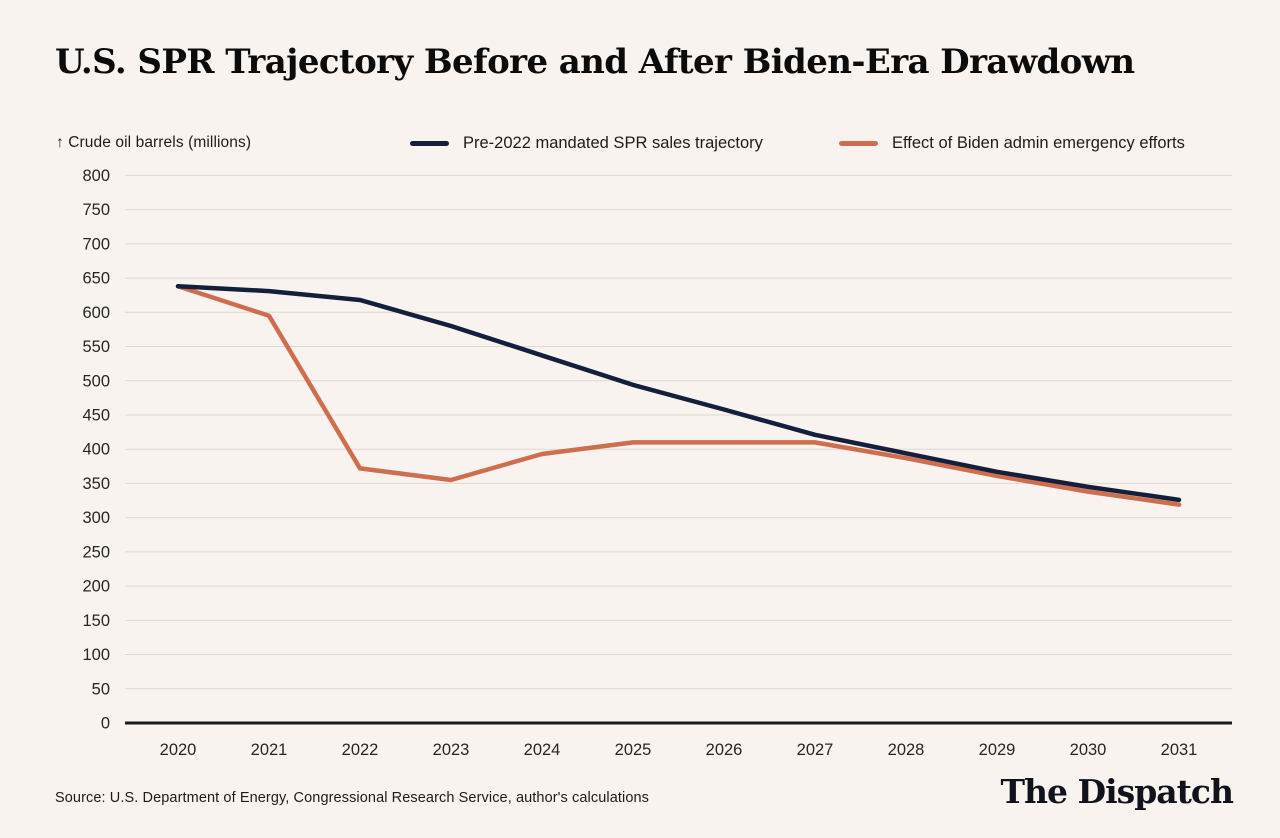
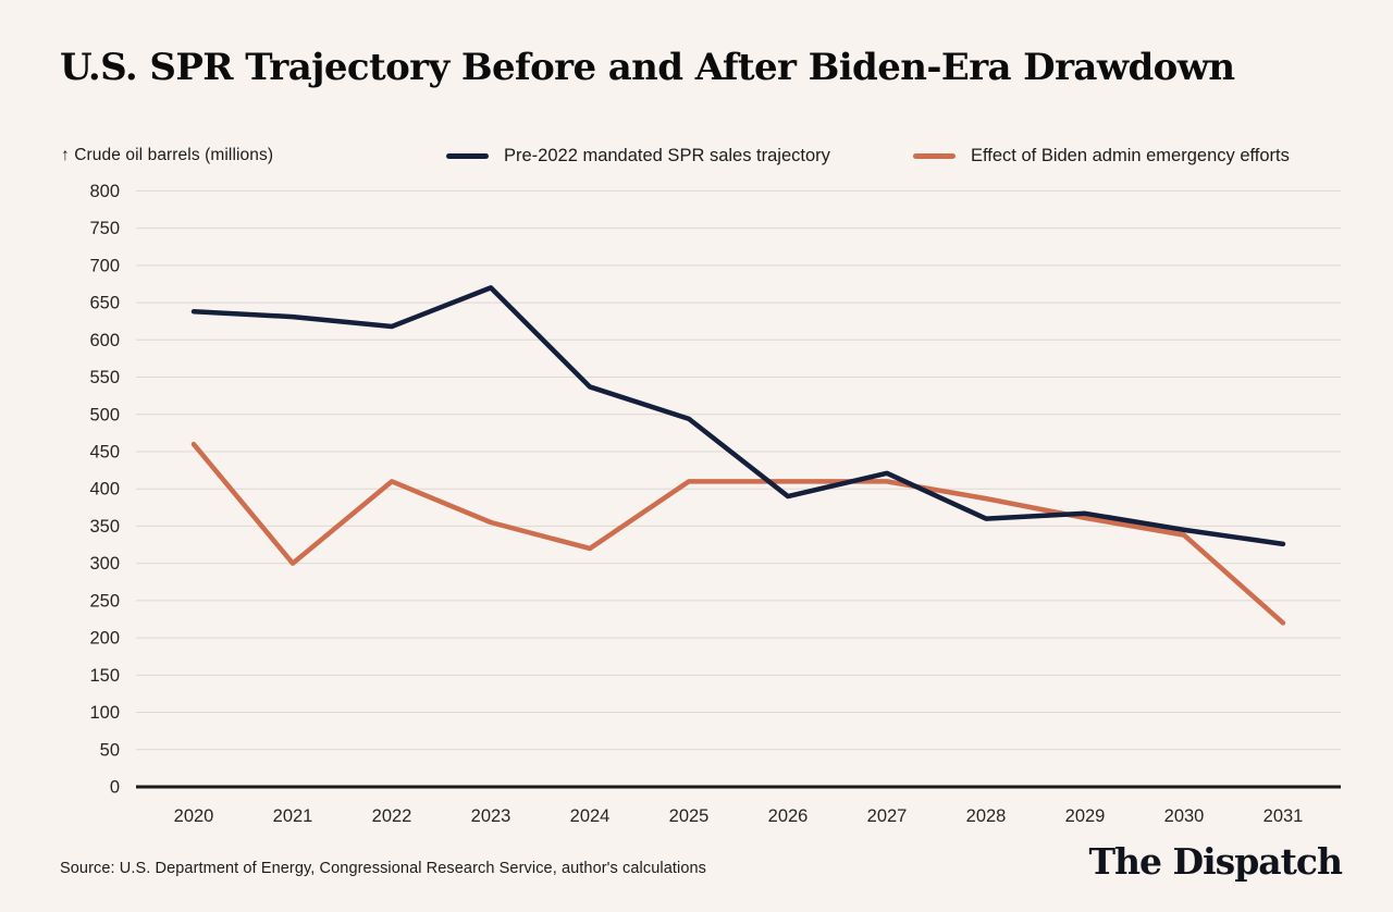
Effect of Biden admin emergency efforts/2020: 640 -> 460
Effect of Biden admin emergency efforts/2021: 600 -> 300
Effect of Biden admin emergency efforts/2022: 370 -> 410
Pre-2022 mandated SPR sales trajectory/2023: 580 -> 670
Effect of Biden admin emergency efforts/2024: 390 -> 320
Pre-2022 mandated SPR sales trajectory/2026: 460 -> 390
Pre-2022 mandated SPR sales trajectory/2028: 390 -> 360
Effect of Biden admin emergency efforts/2031: 320 -> 220
